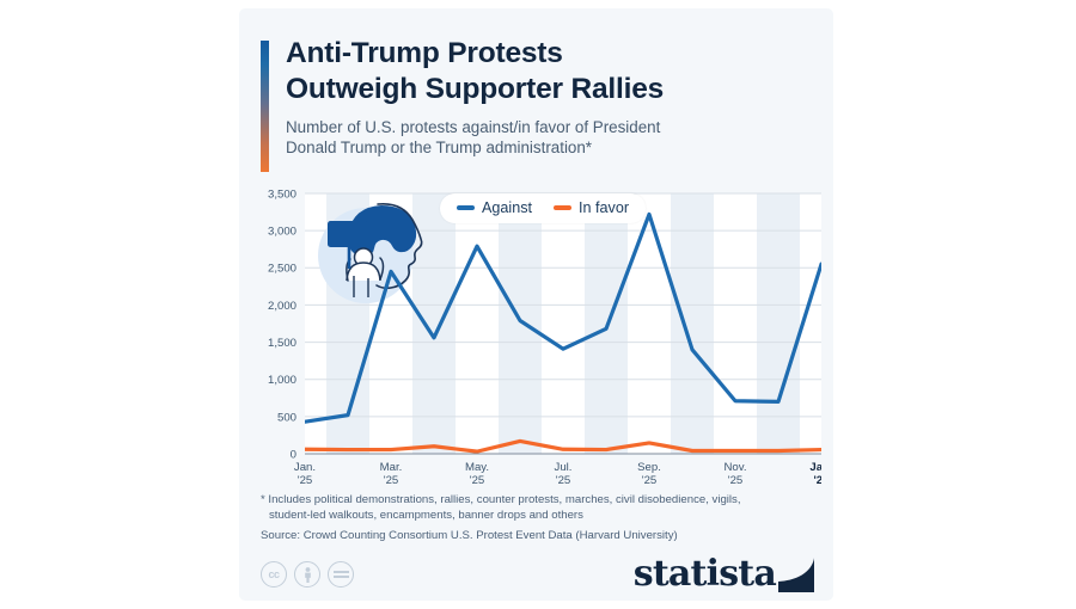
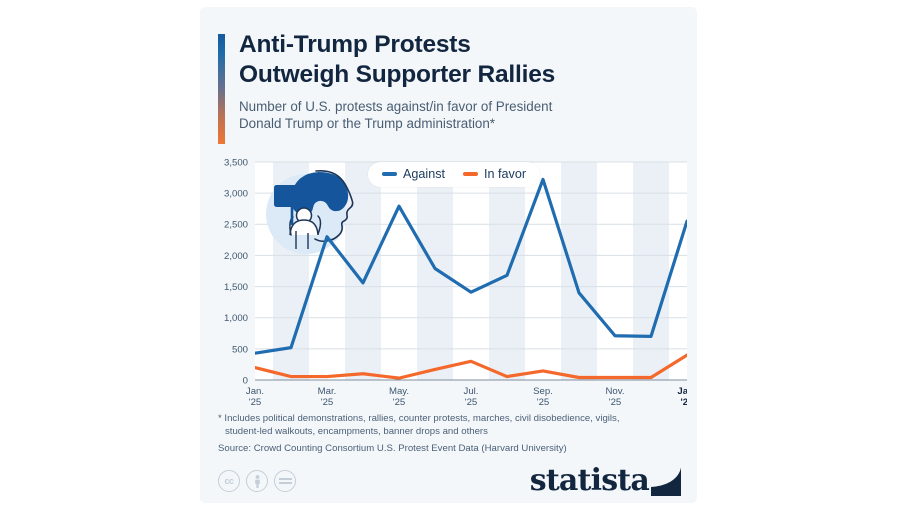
In favor/Jan. '25: 100 -> 200
Against/Mar. '25: 2400 -> 2300
In favor/Jul. '25: 100 -> 300
In favor/Jan. '26: 100 -> 400
